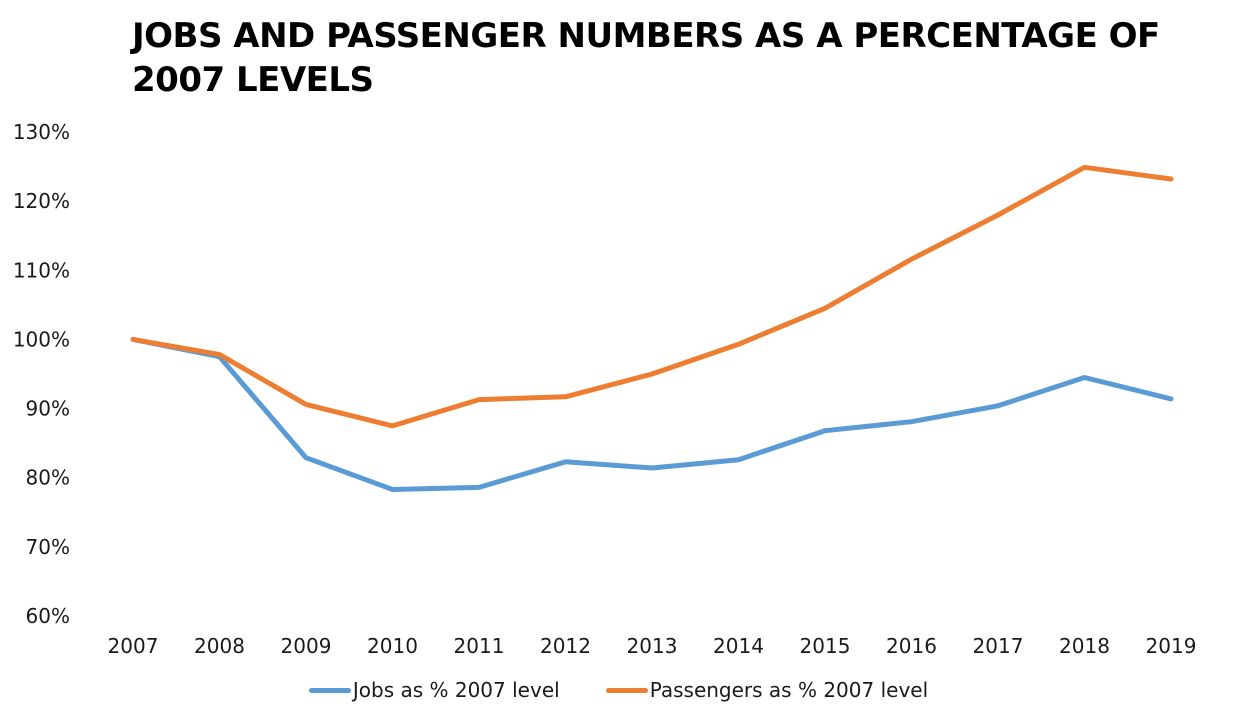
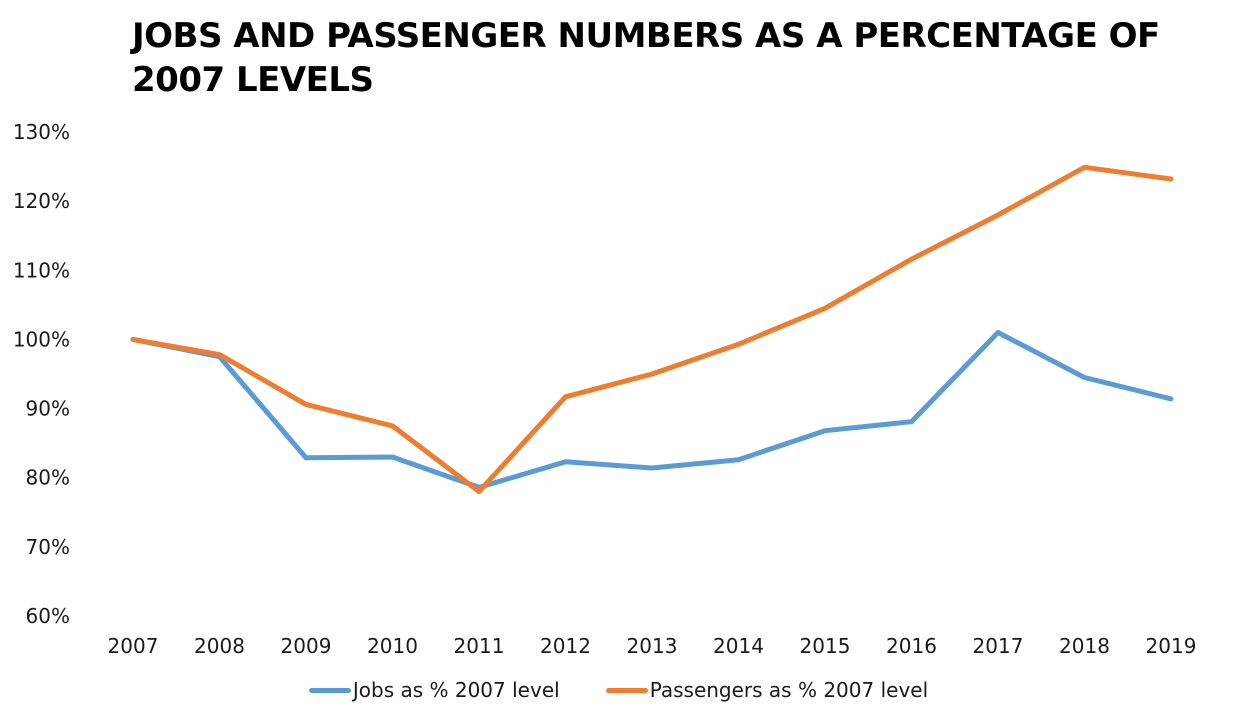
Jobs as % 2007 level/2010: 78% -> 83%
Passengers as % 2007 level/2011: 91% -> 78%
Jobs as % 2007 level/2017: 90% -> 101%
